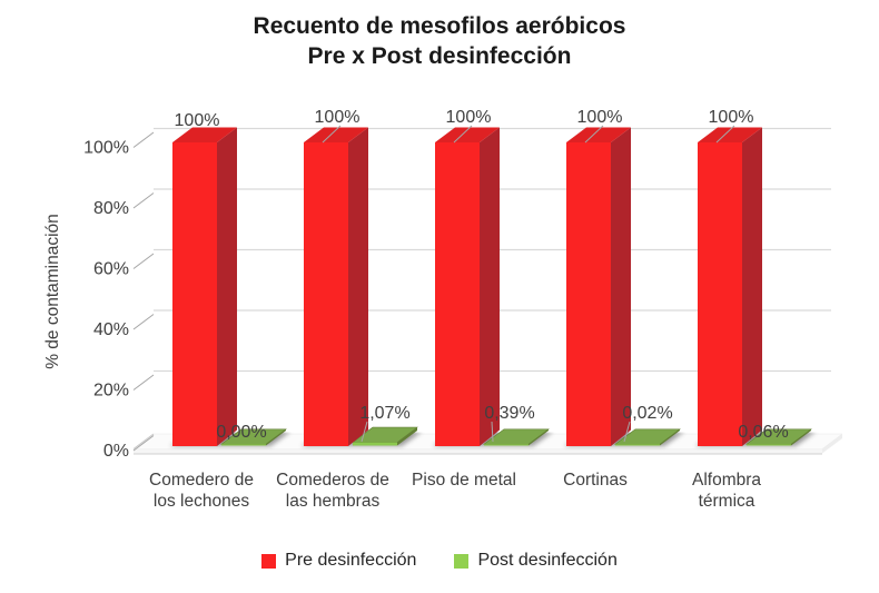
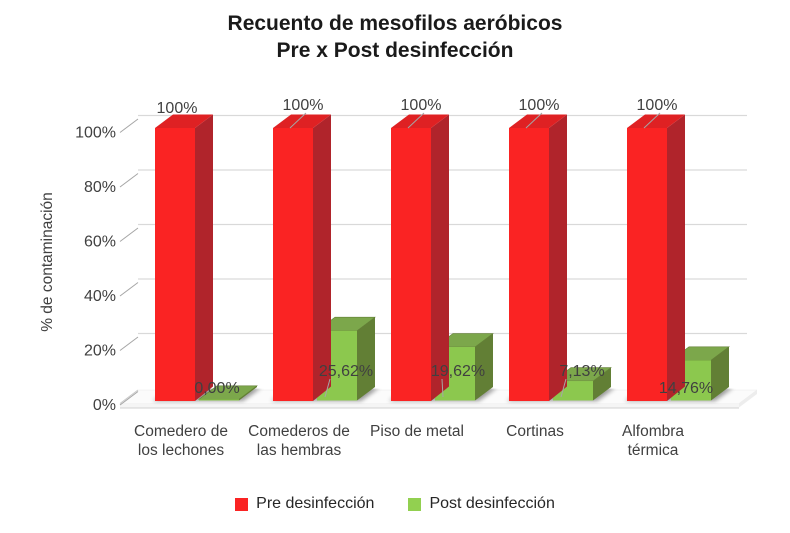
Post desinfección/Comederos de las hembras: 1,07% -> 25,62%
Post desinfección/Piso de metal: 0,39% -> 19,62%
Post desinfección/Cortinas: 0,02% -> 7,13%
Post desinfección/Alfombra térmica: 0,06% -> 14,76%
